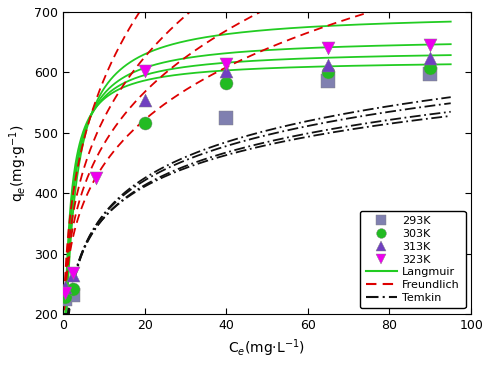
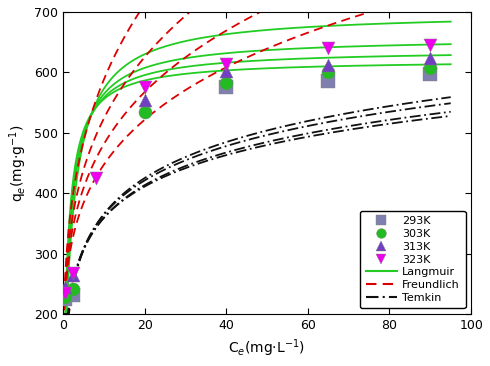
303K/20: 516 -> 535
323K/20: 602 -> 575
293K/40: 524 -> 575
